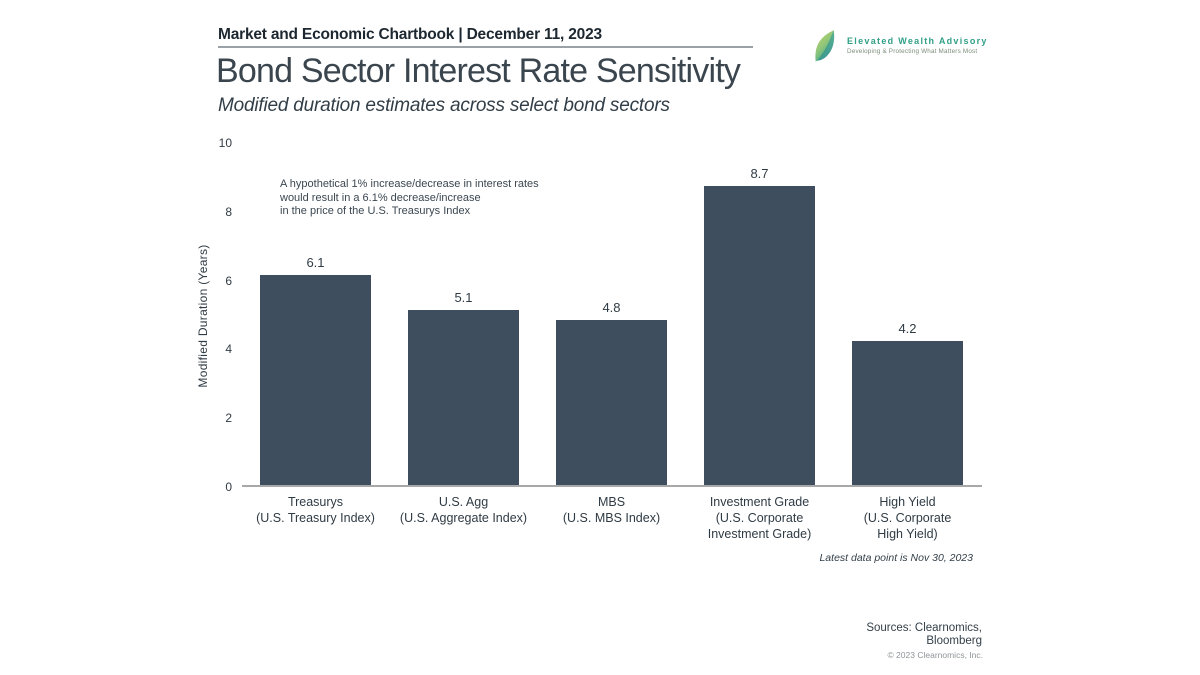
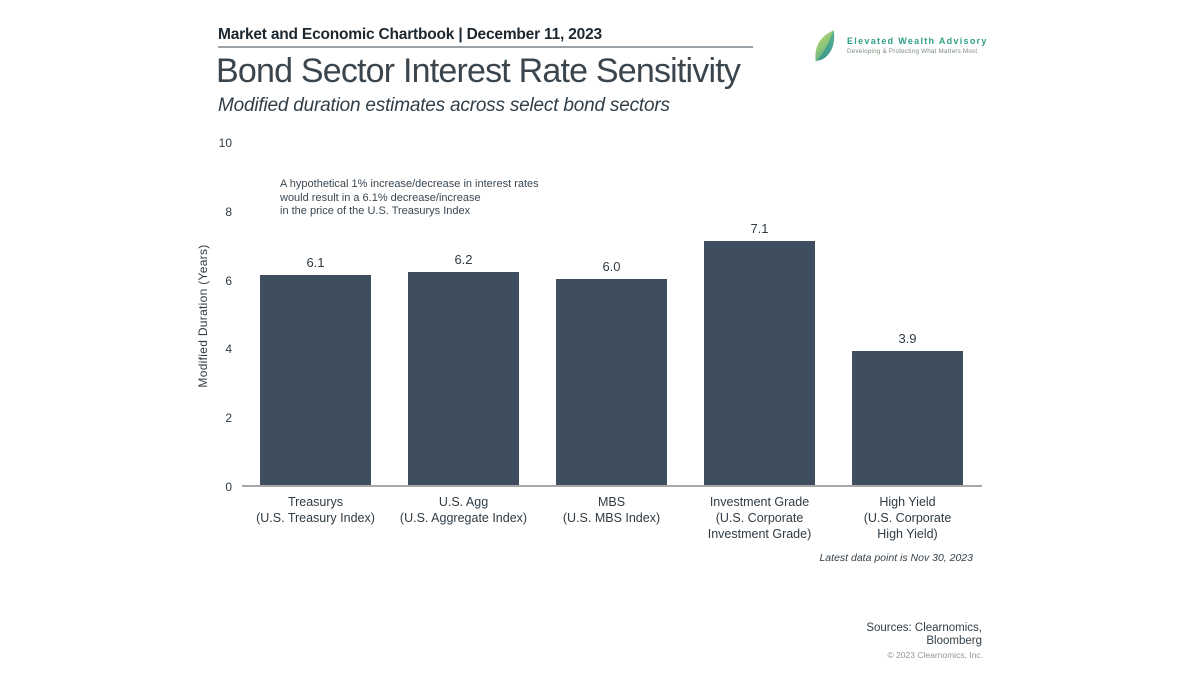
U.S. Agg: 5.1 -> 6.2
MBS: 4.8 -> 6.0
Investment Grade: 8.7 -> 7.1
High Yield: 4.2 -> 3.9
